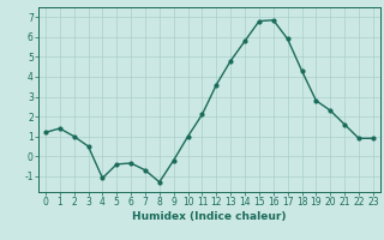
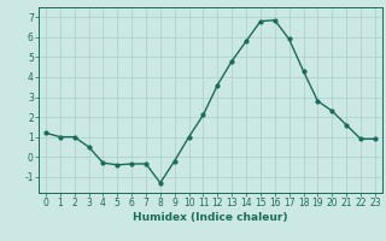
1: 1.4 -> 1.0
4: -1.1 -> -0.3
7: -0.7 -> -0.3
